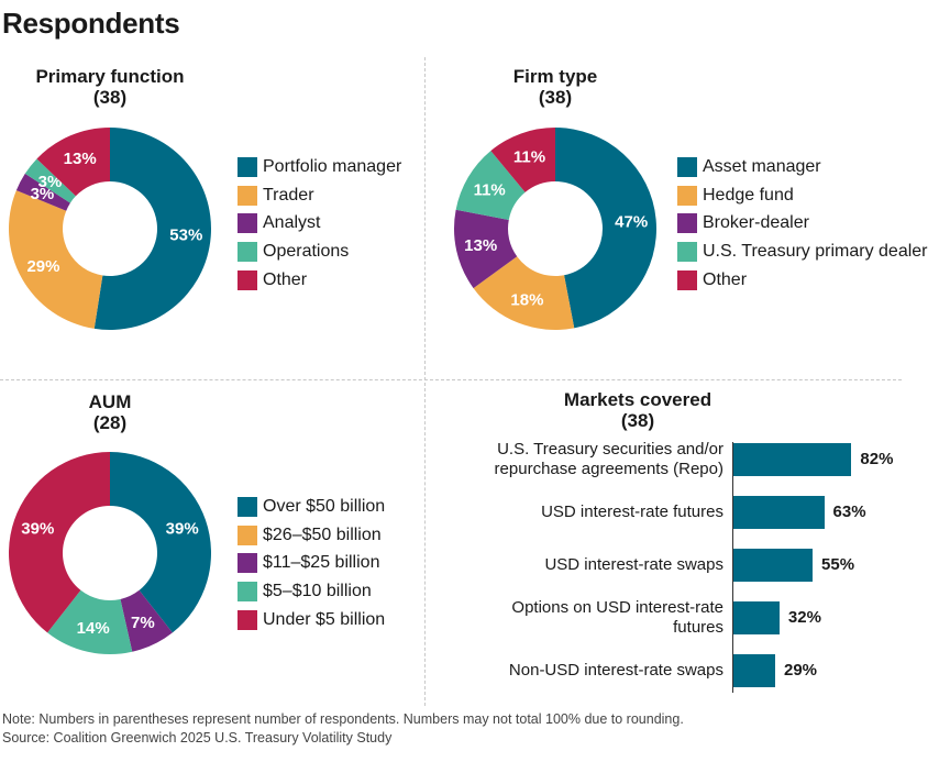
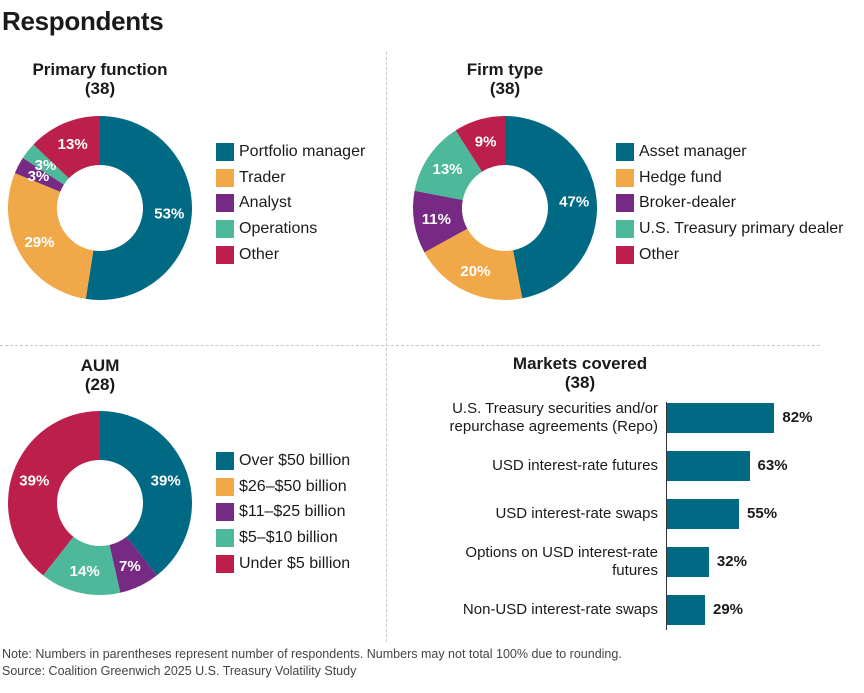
Firm type/Hedge fund: 18% -> 20%
Firm type/Broker-dealer: 13% -> 11%
Firm type/U.S. Treasury primary dealer: 11% -> 13%
Firm type/Other: 11% -> 9%
